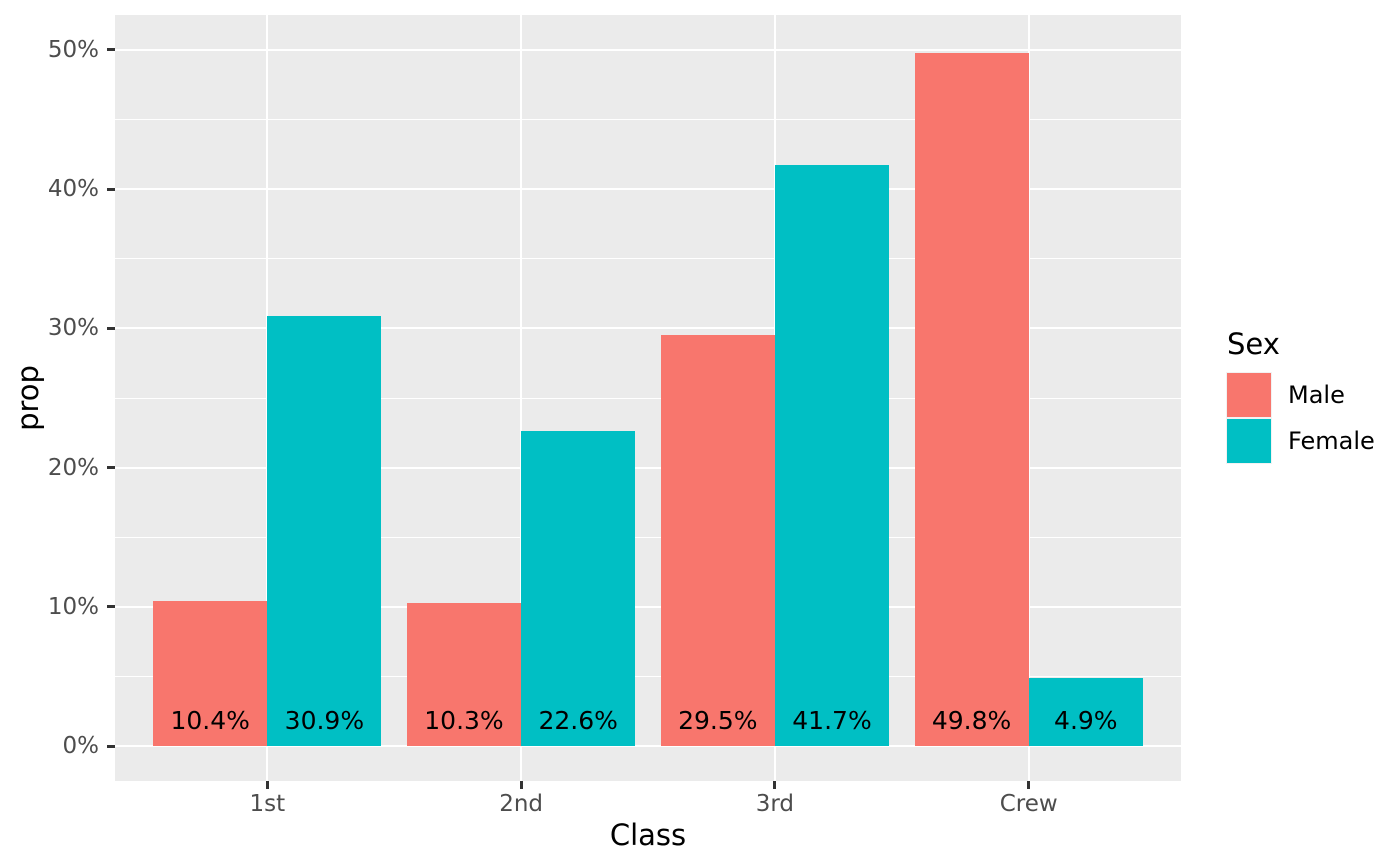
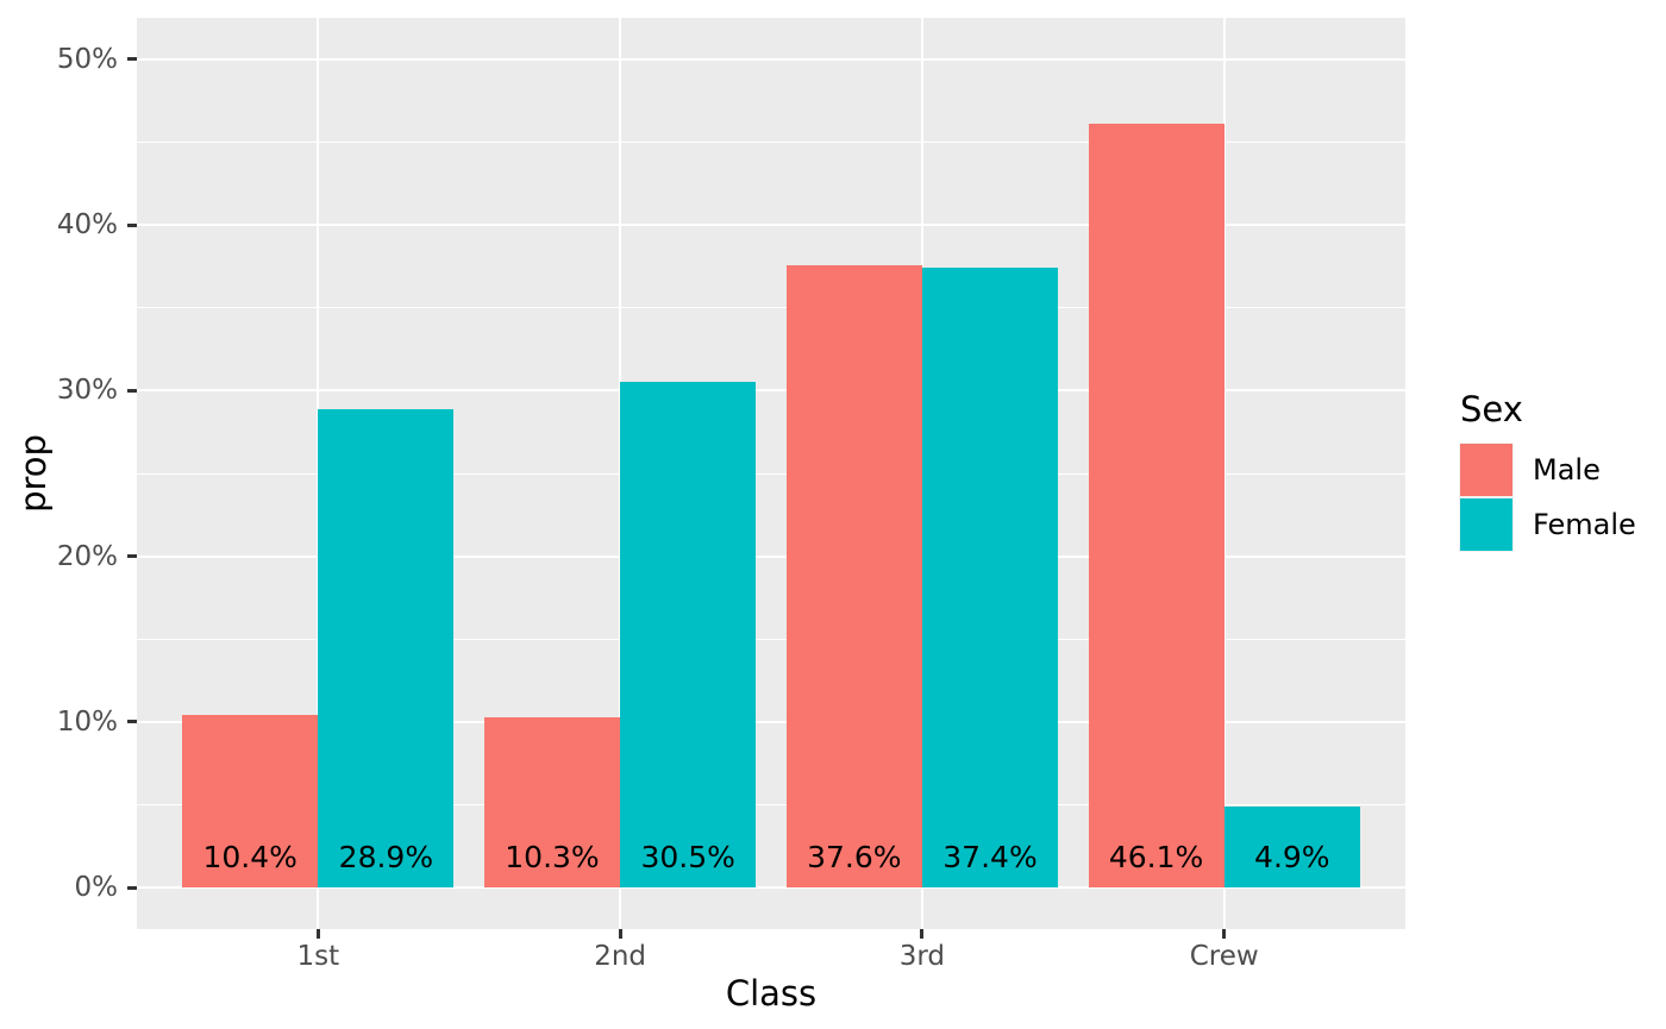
Female/1st: 30.9% -> 28.9%
Female/2nd: 22.6% -> 30.5%
Male/3rd: 29.5% -> 37.6%
Female/3rd: 41.7% -> 37.4%
Male/Crew: 49.8% -> 46.1%
